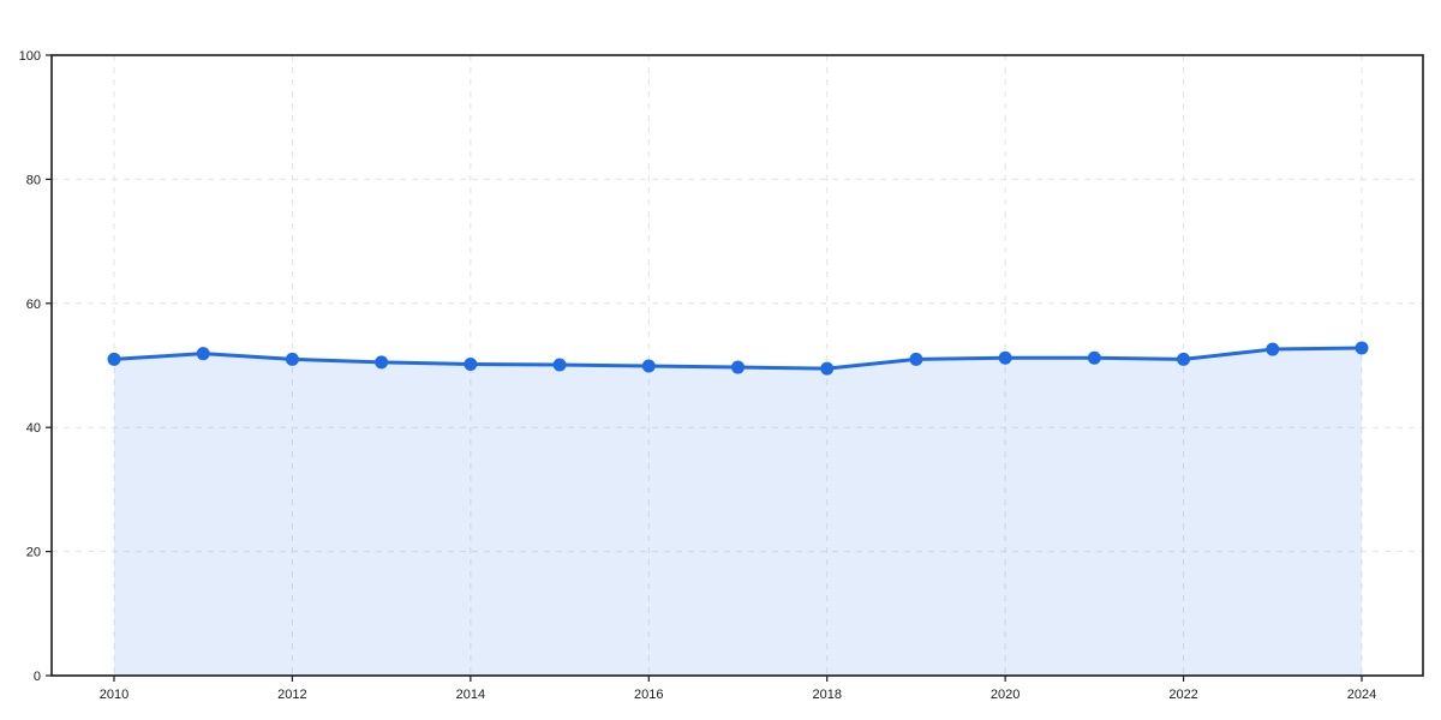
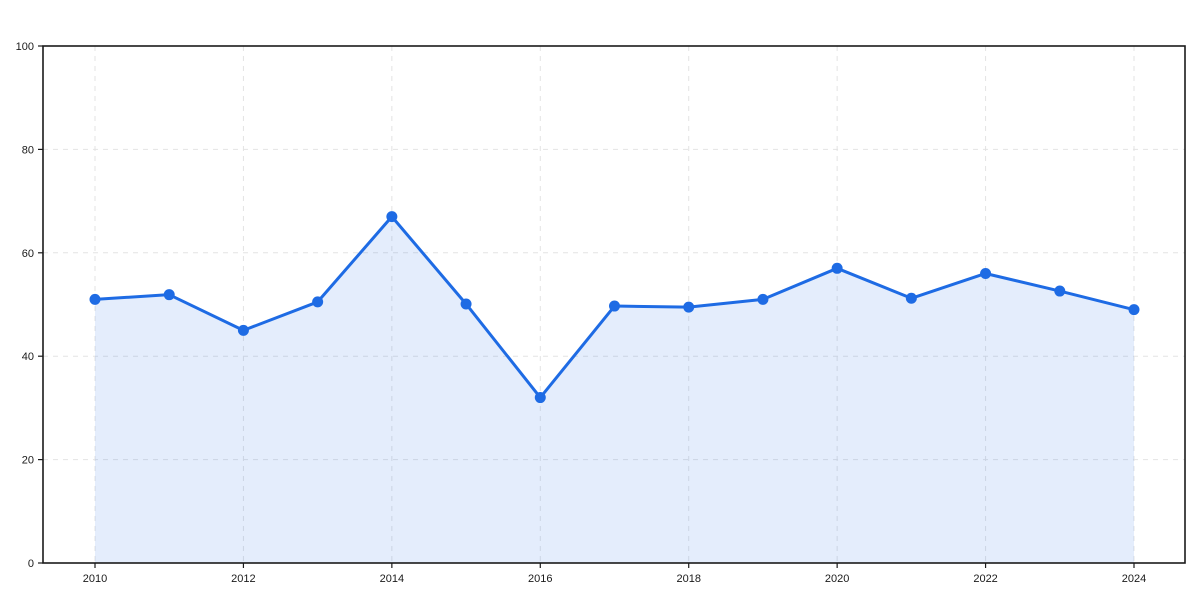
2012: 51 -> 45
2014: 50 -> 67
2016: 50 -> 32
2020: 51 -> 57
2022: 51 -> 56
2024: 53 -> 49
